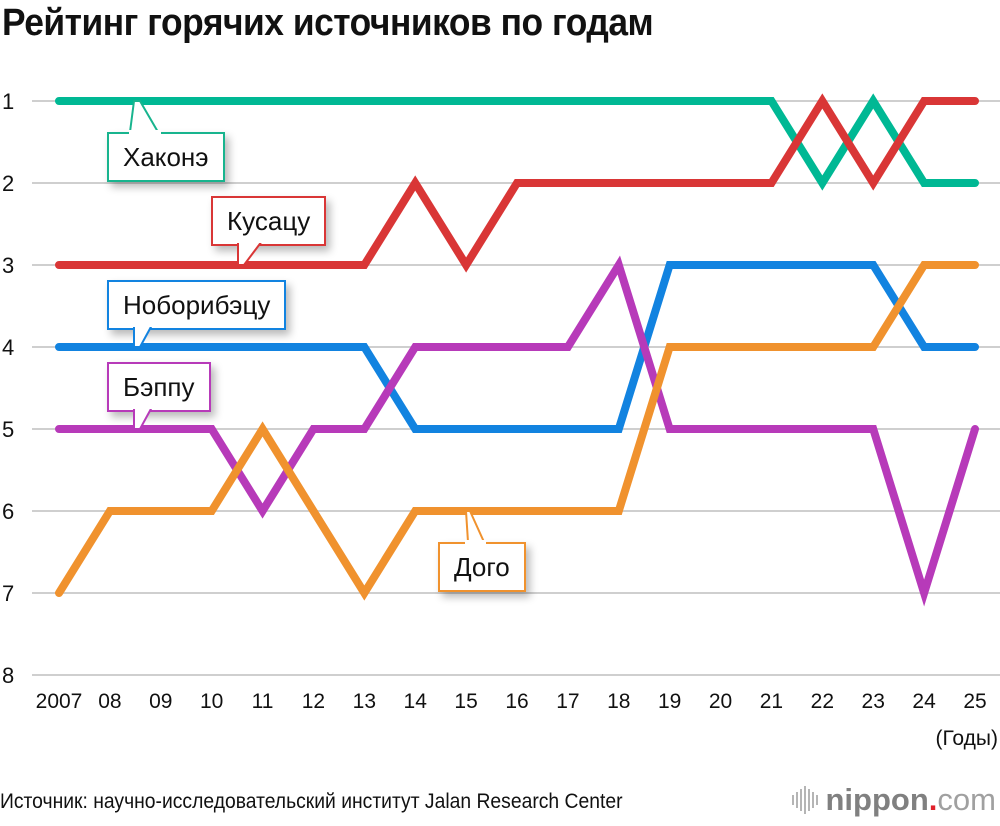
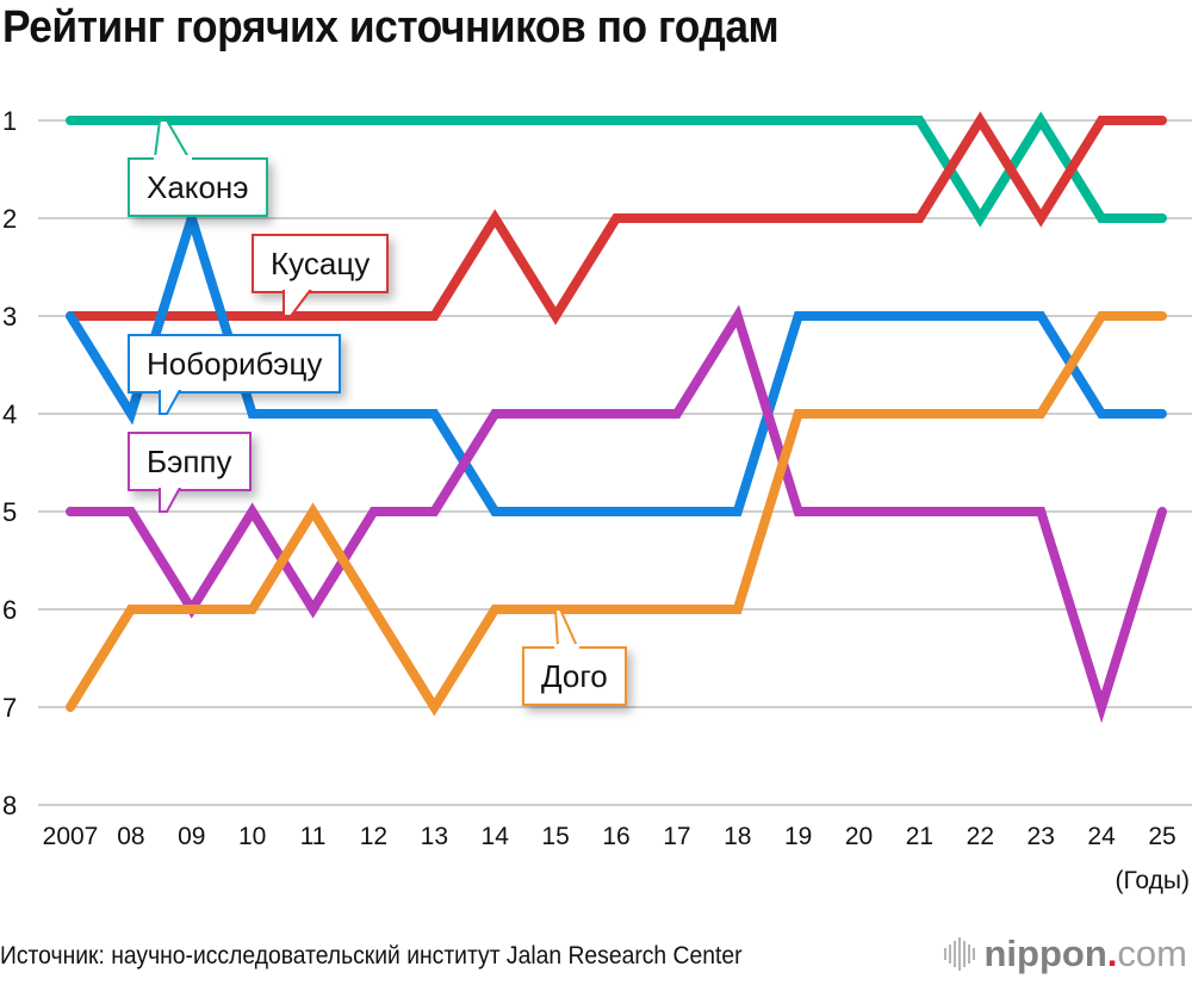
Ноборибэцу/2007: 4 -> 3
Ноборибэцу/09: 4 -> 2
Бэппу/09: 5 -> 6
